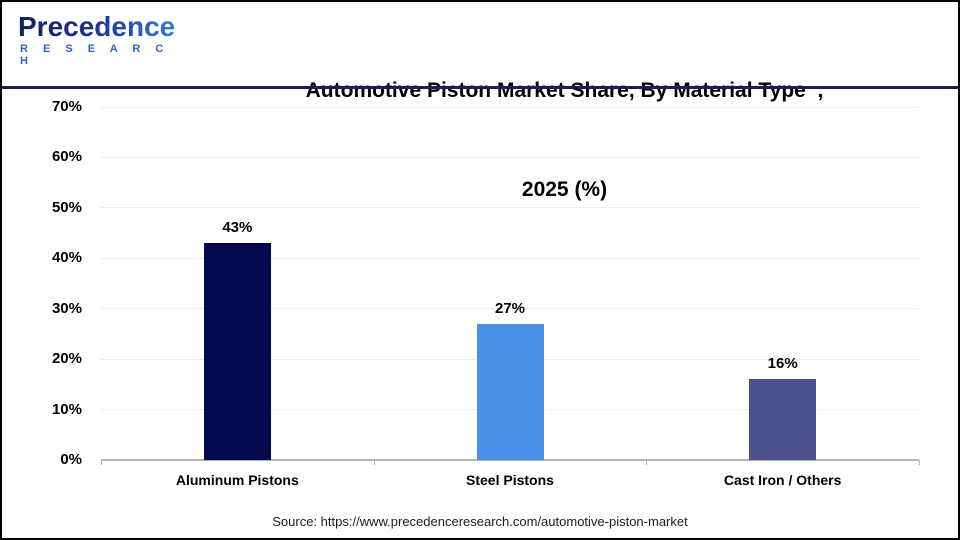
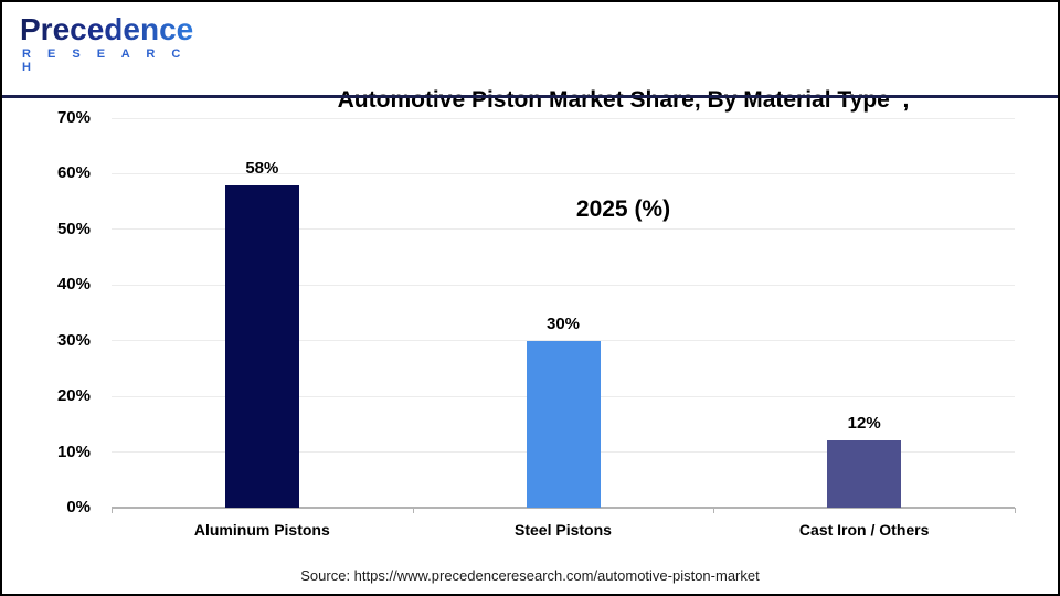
Aluminum Pistons: 43% -> 58%
Steel Pistons: 27% -> 30%
Cast Iron / Others: 16% -> 12%
